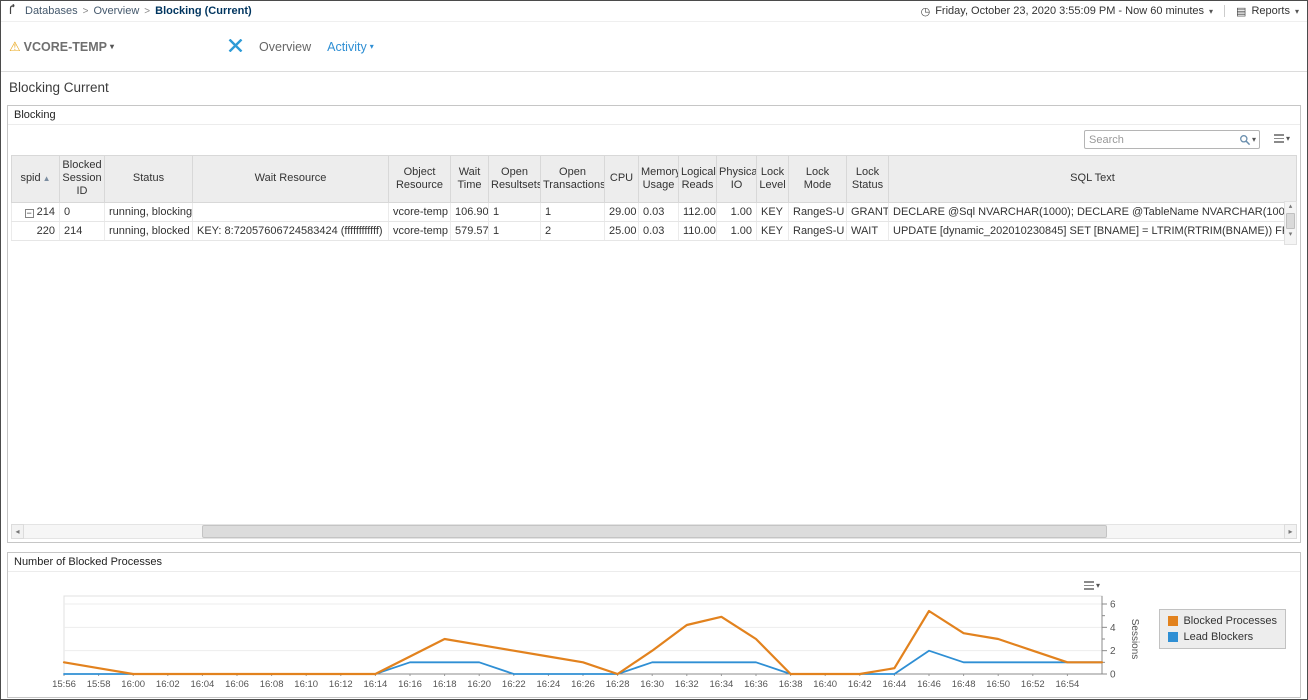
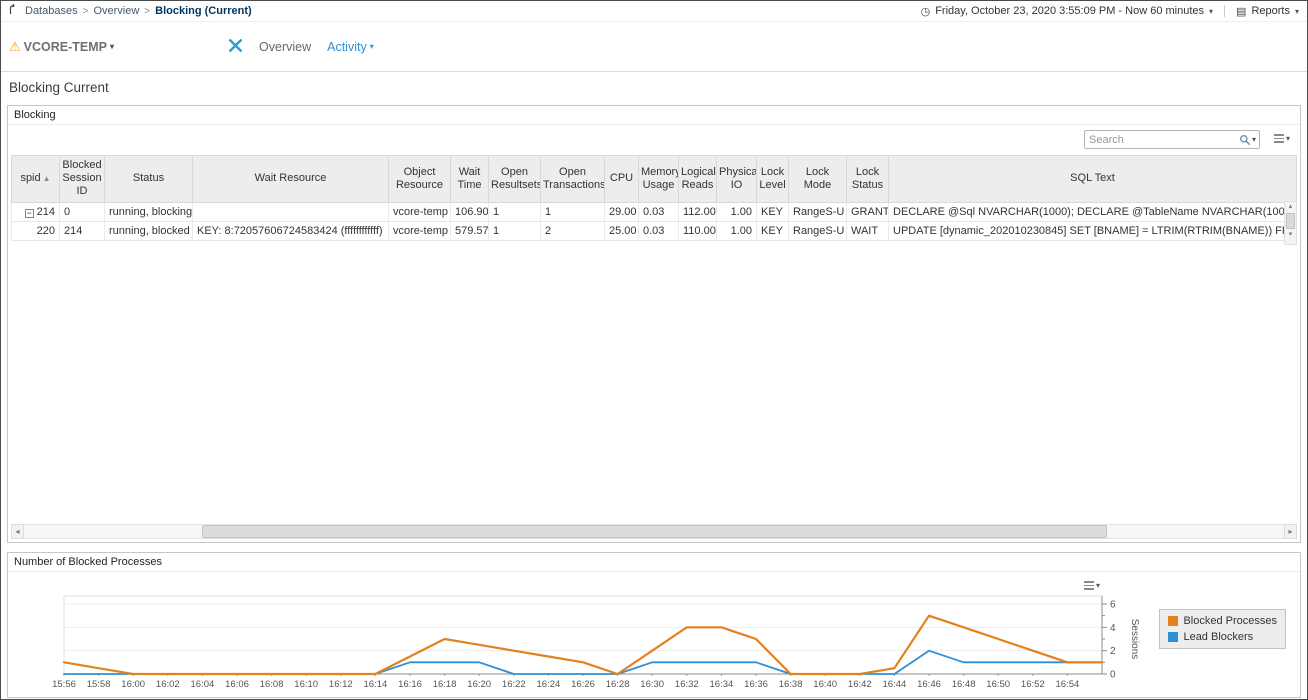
Blocked Processes/16:32: 4.2 -> 4.0
Blocked Processes/16:34: 4.9 -> 4.0
Blocked Processes/16:46: 5.4 -> 5.0
Blocked Processes/16:48: 3.5 -> 4.0
